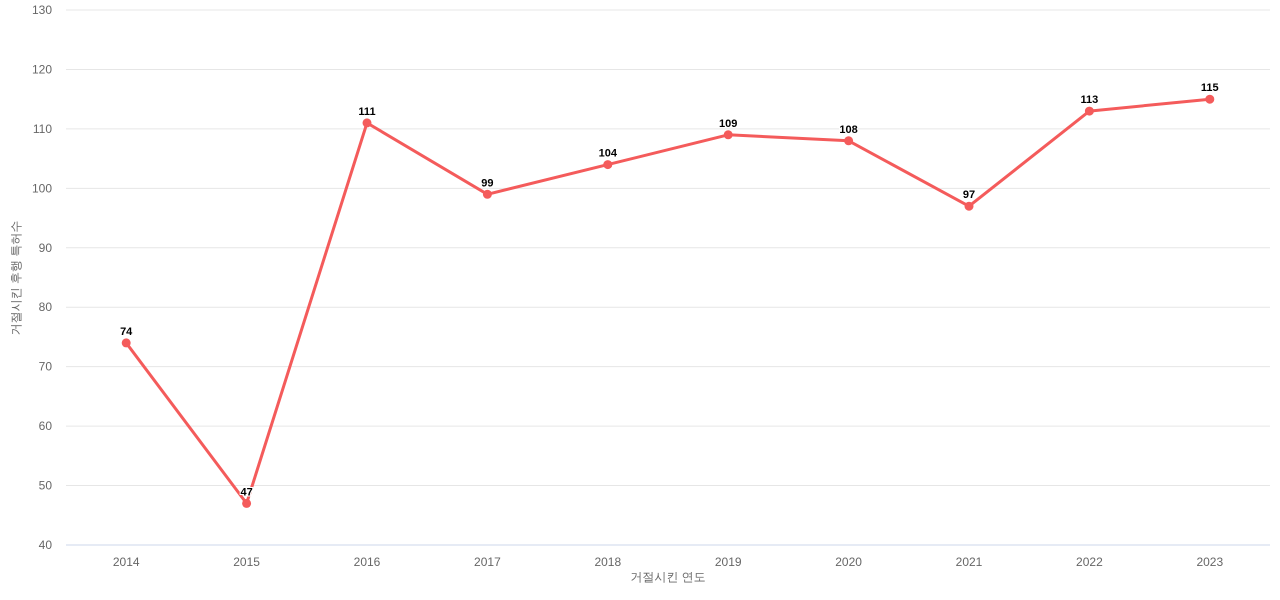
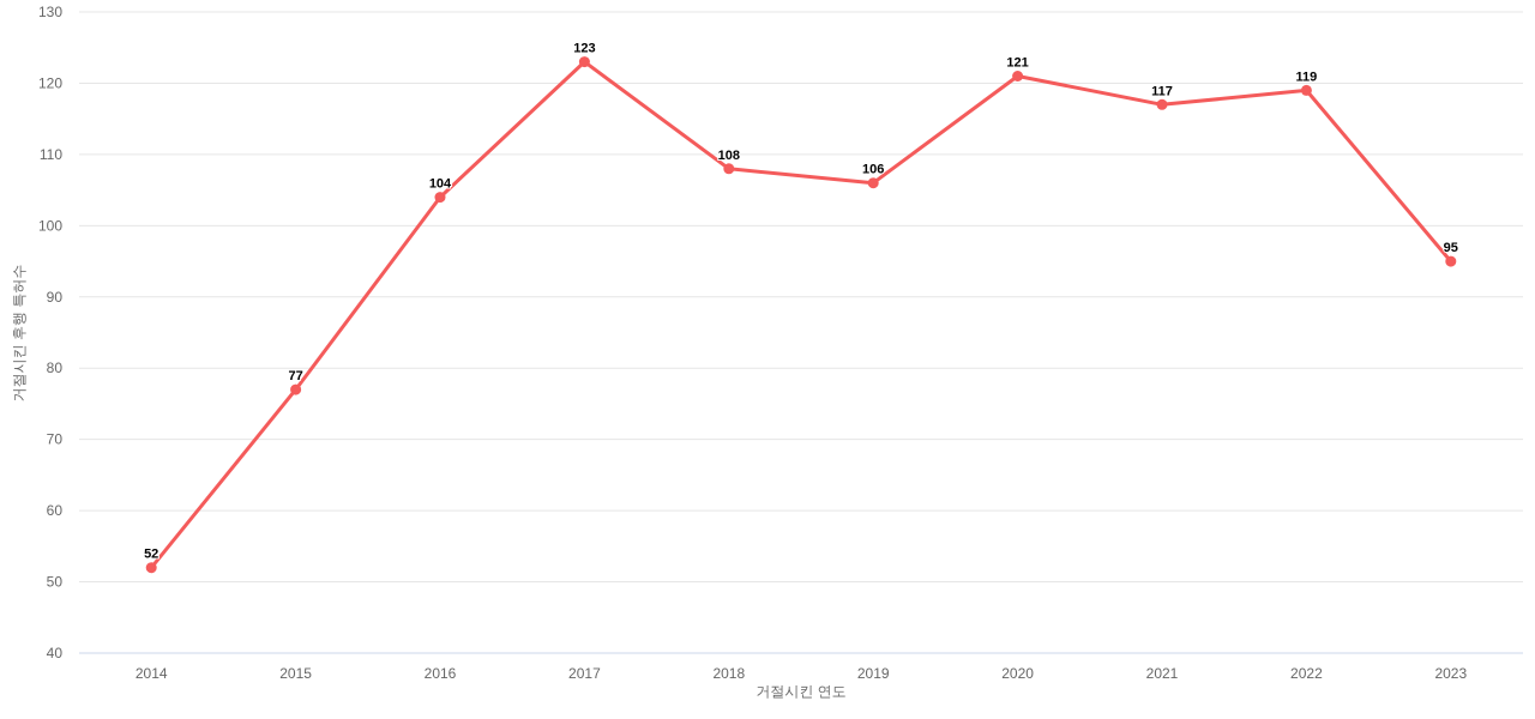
2014: 74 -> 52
2015: 47 -> 77
2016: 111 -> 104
2017: 99 -> 123
2018: 104 -> 108
2019: 109 -> 106
2020: 108 -> 121
2021: 97 -> 117
2022: 113 -> 119
2023: 115 -> 95
